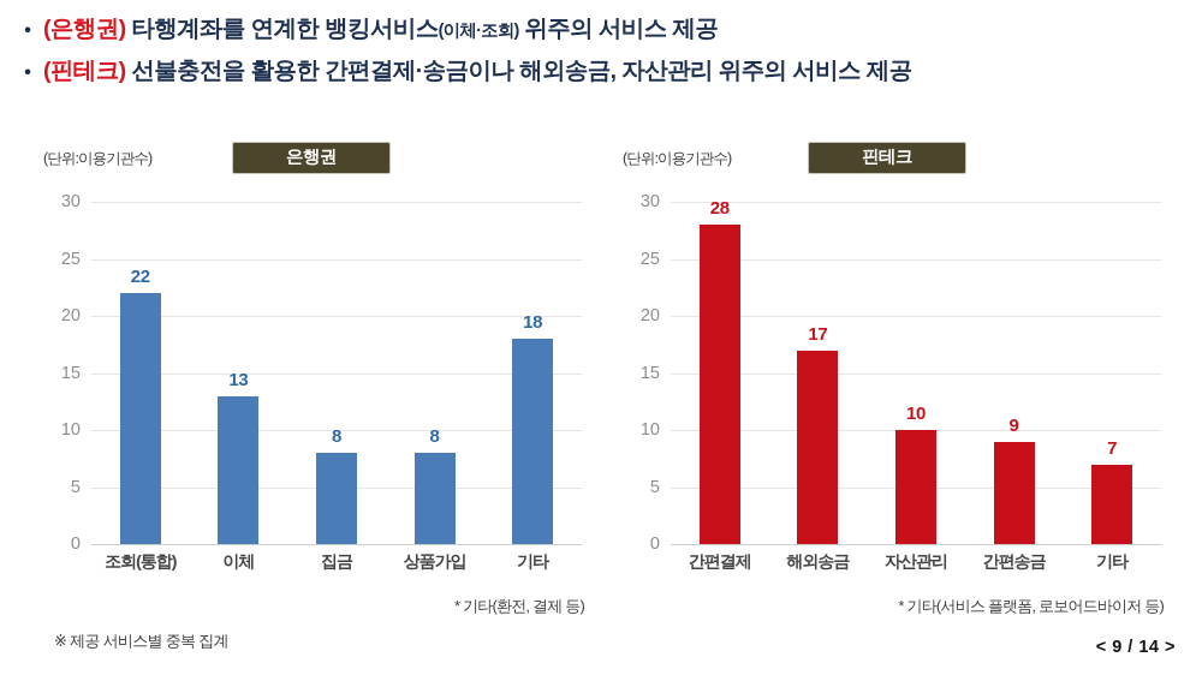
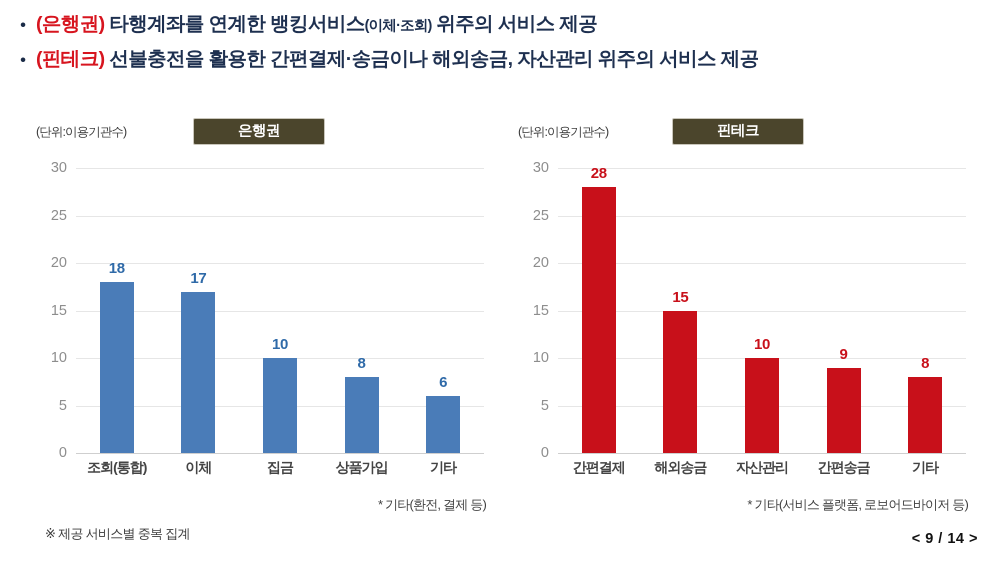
은행권/조회(통합): 22 -> 18
은행권/이체: 13 -> 17
은행권/집금: 8 -> 10
은행권/기타: 18 -> 6
핀테크/해외송금: 17 -> 15
핀테크/기타: 7 -> 8
